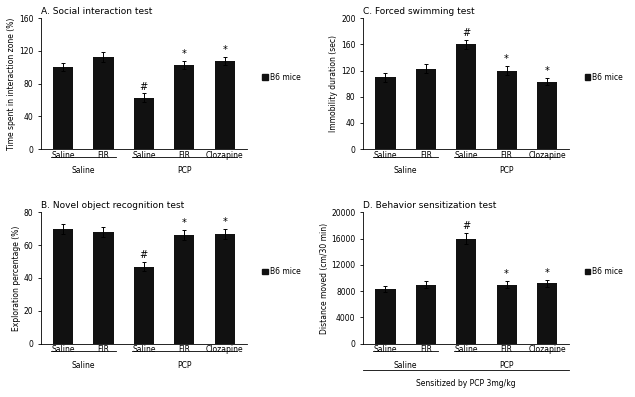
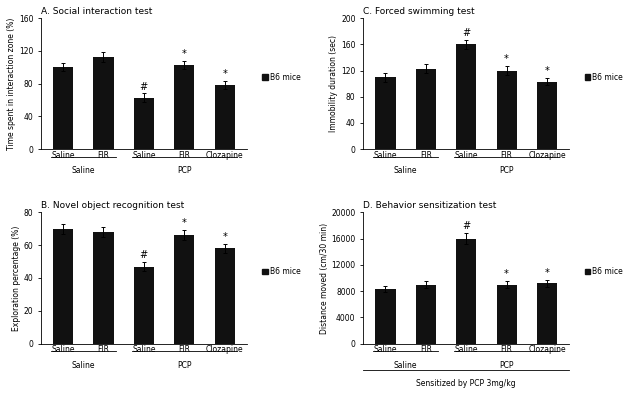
A. Social interaction test/Clozapine: 108 -> 78
B. Novel object recognition test/Clozapine: 67 -> 58
